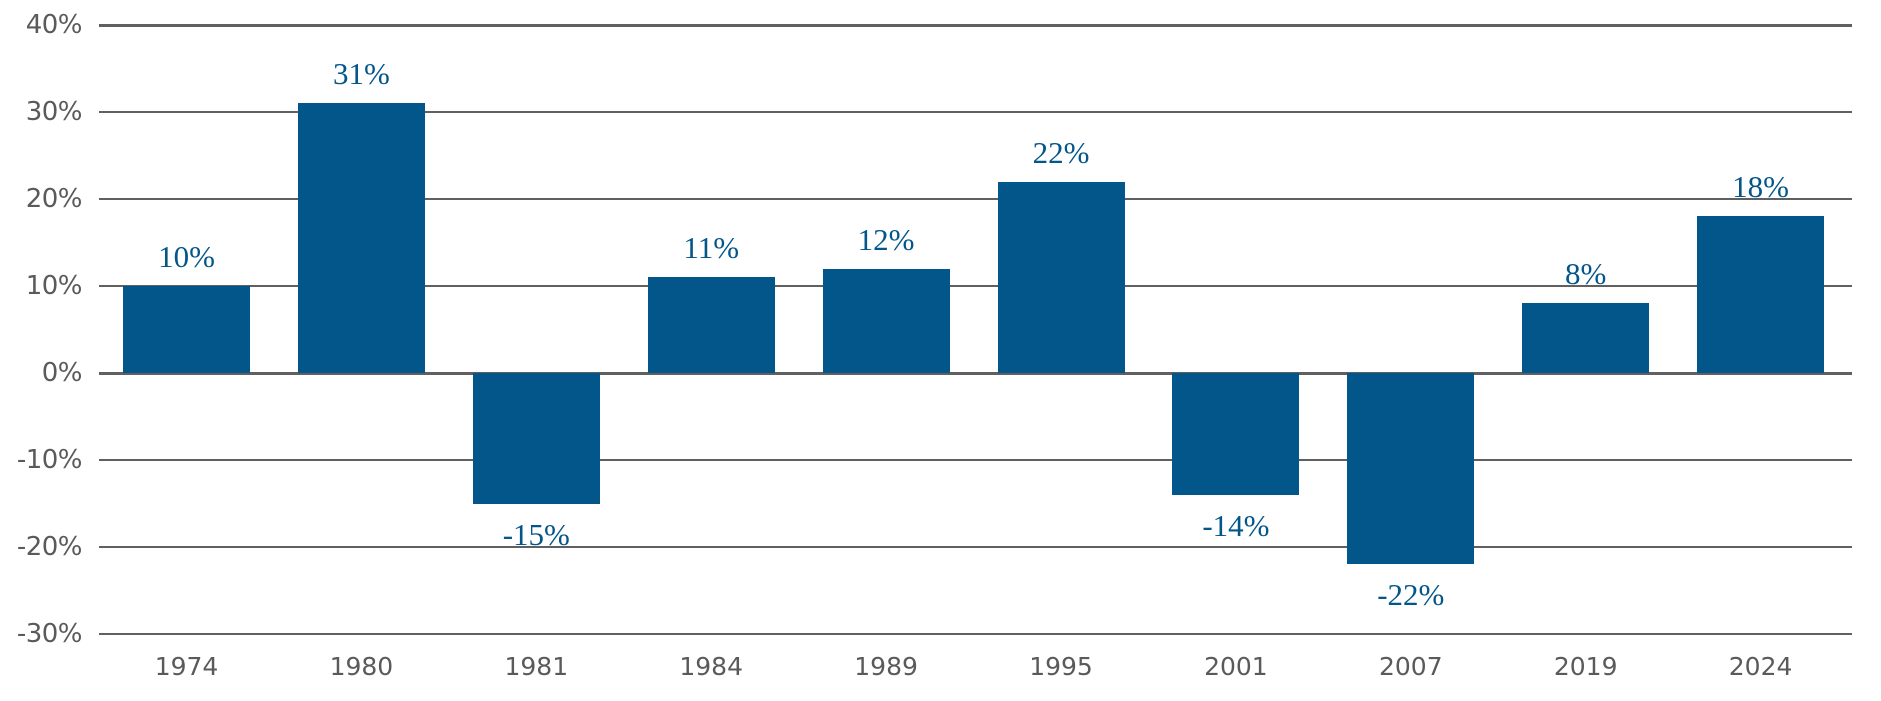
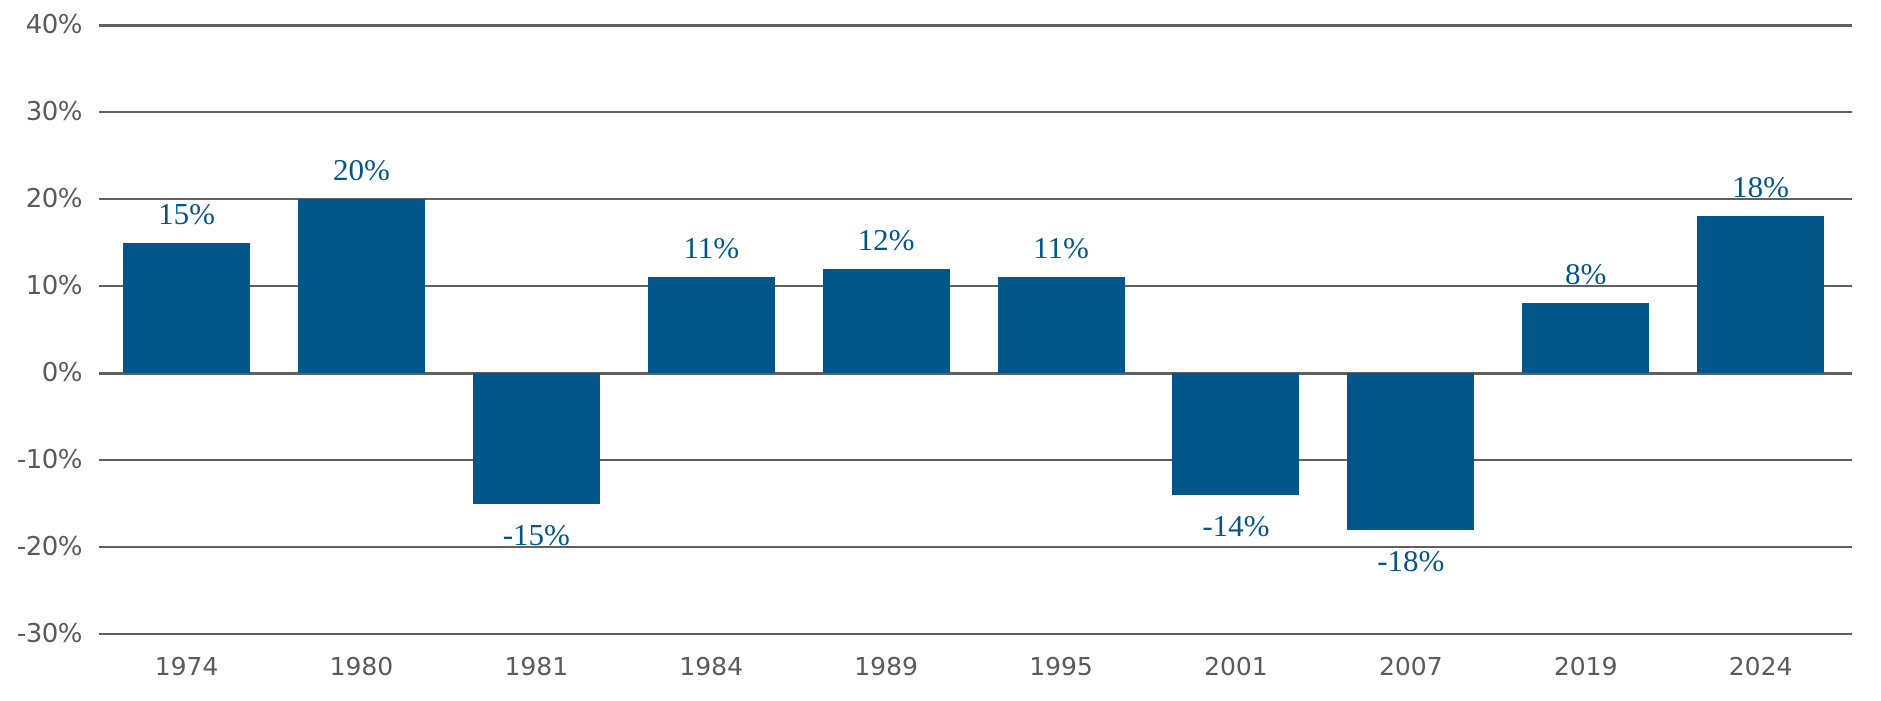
1974: 10% -> 15%
1980: 31% -> 20%
1995: 22% -> 11%
2007: -22% -> -18%
